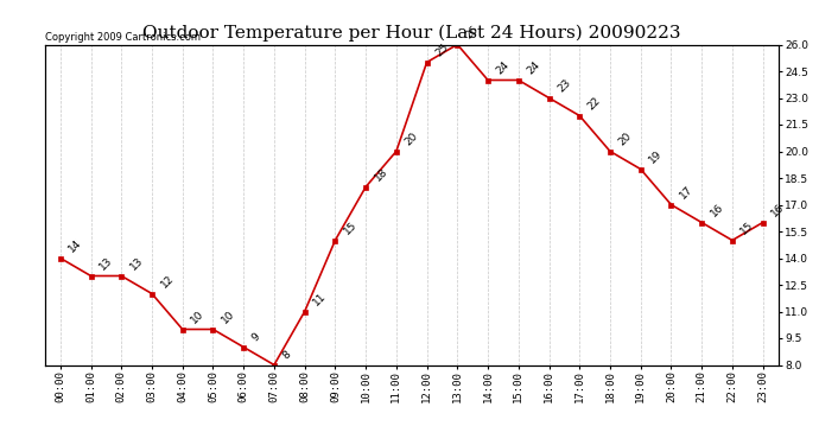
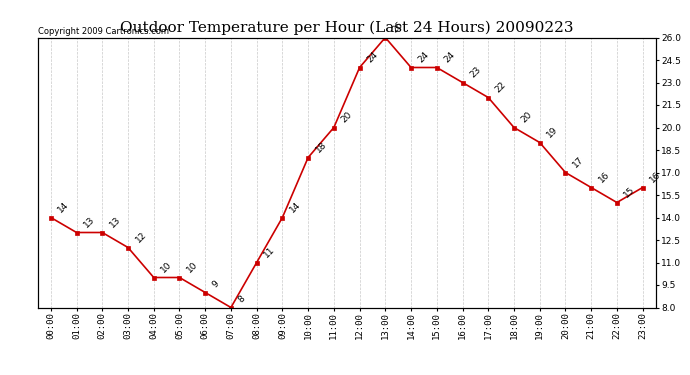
09:00: 15 -> 14
12:00: 25 -> 24
